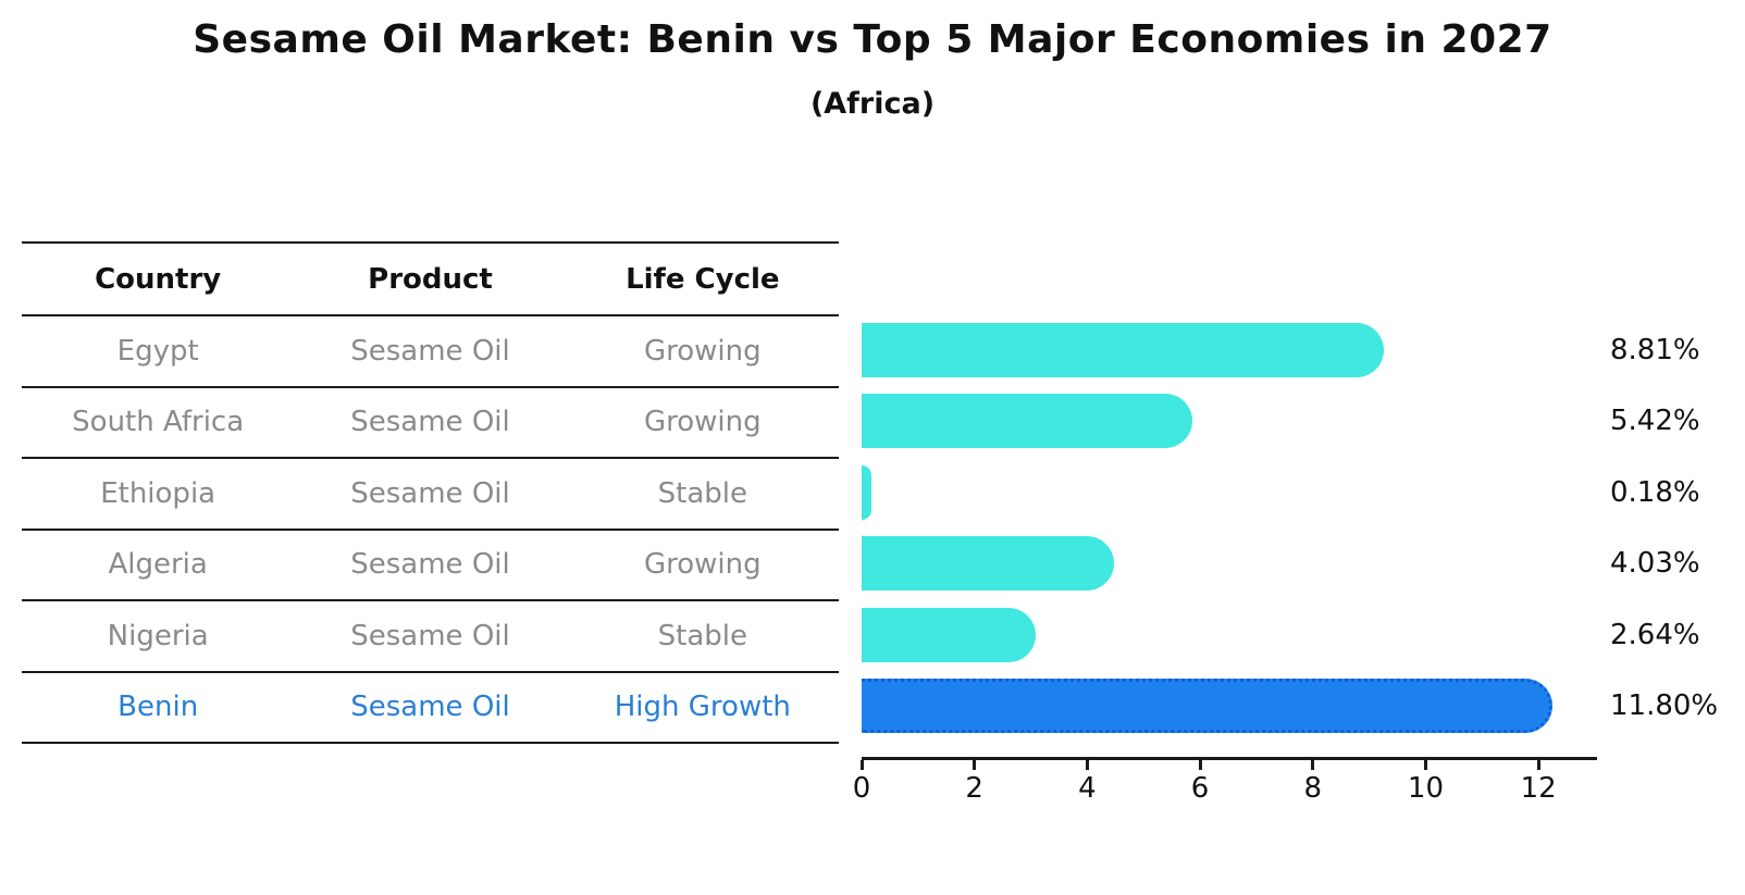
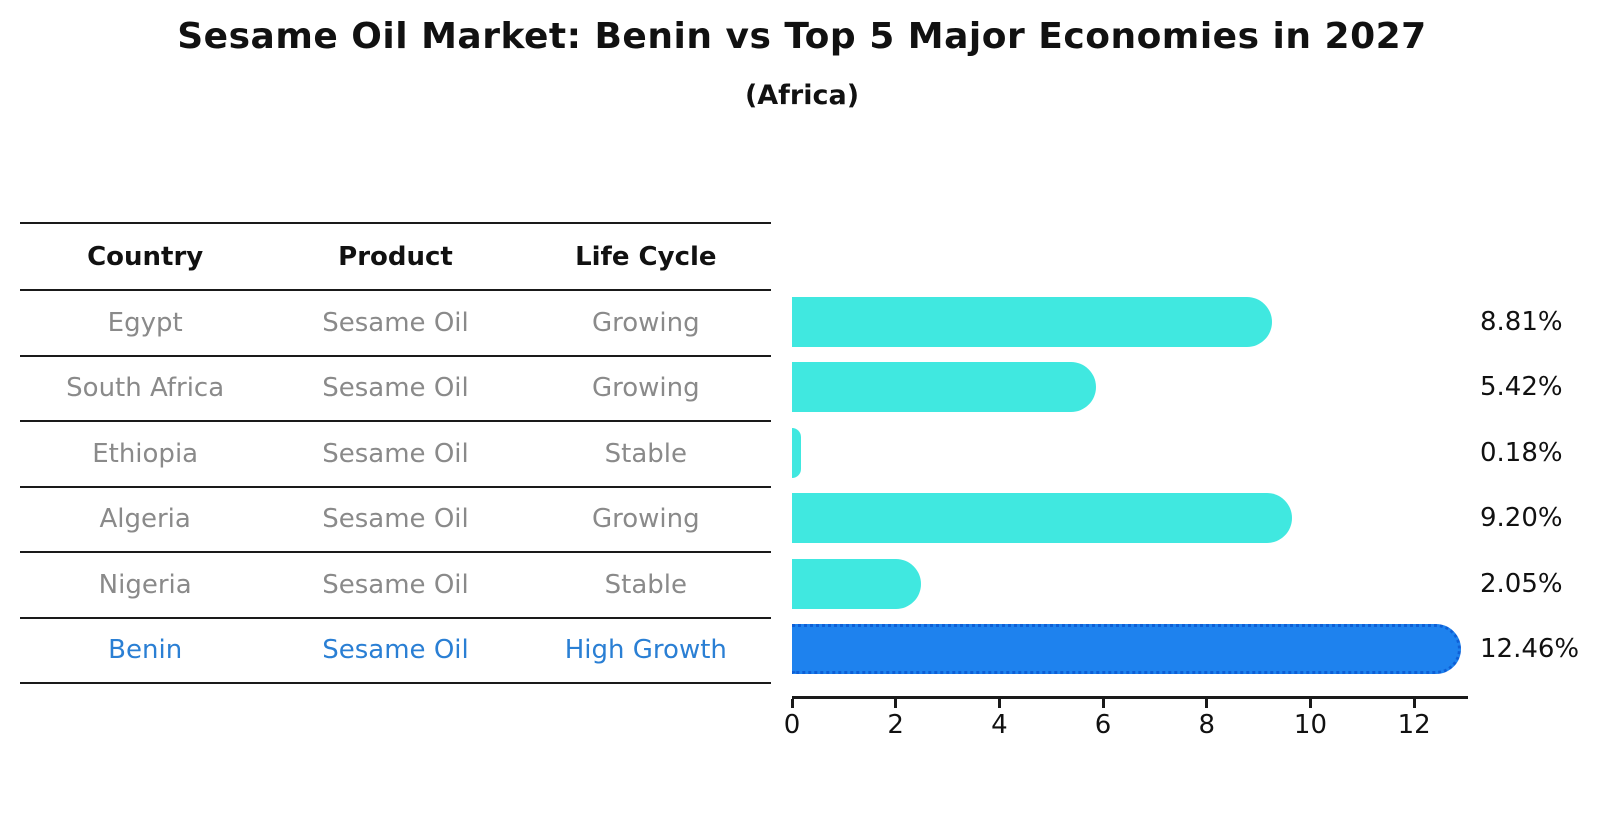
Algeria: 4.03% -> 9.20%
Nigeria: 2.64% -> 2.05%
Benin: 11.80% -> 12.46%
